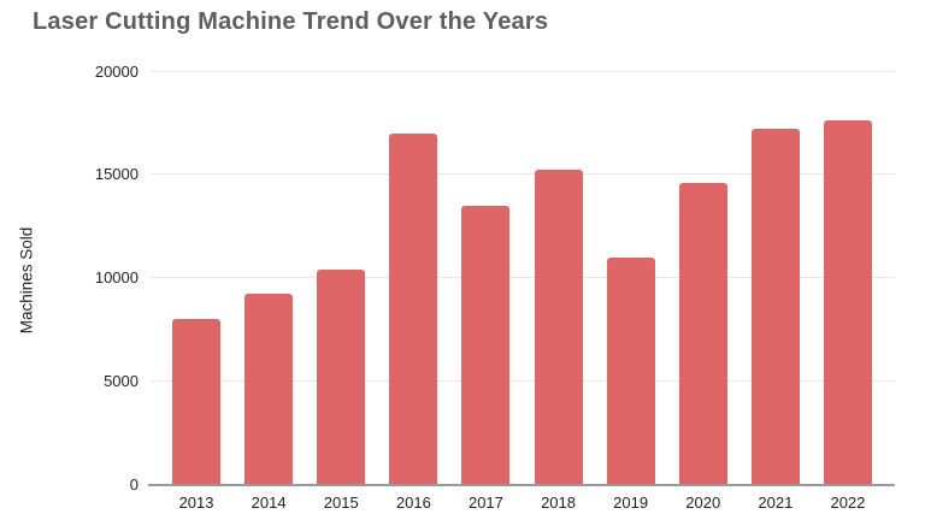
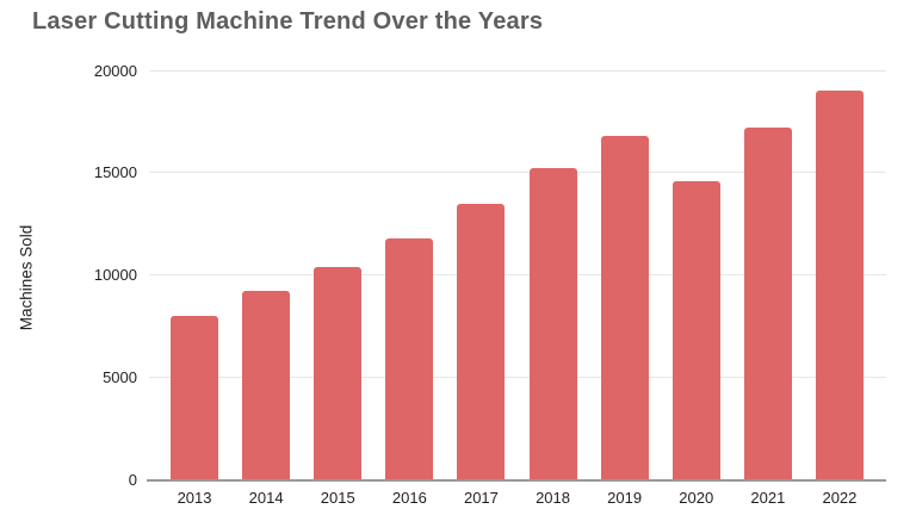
2016: 17000 -> 11800
2019: 11000 -> 16800
2022: 17600 -> 19000
